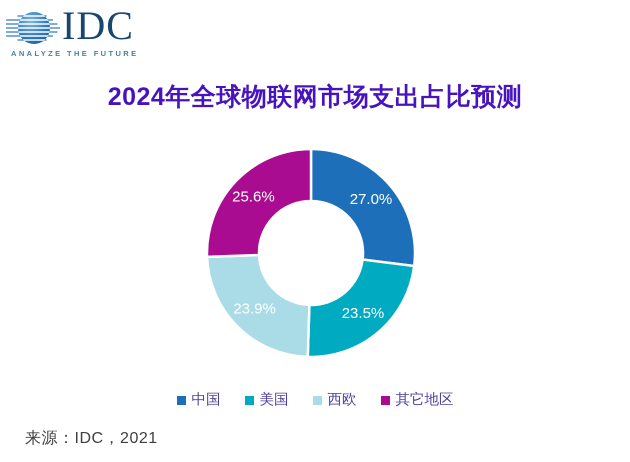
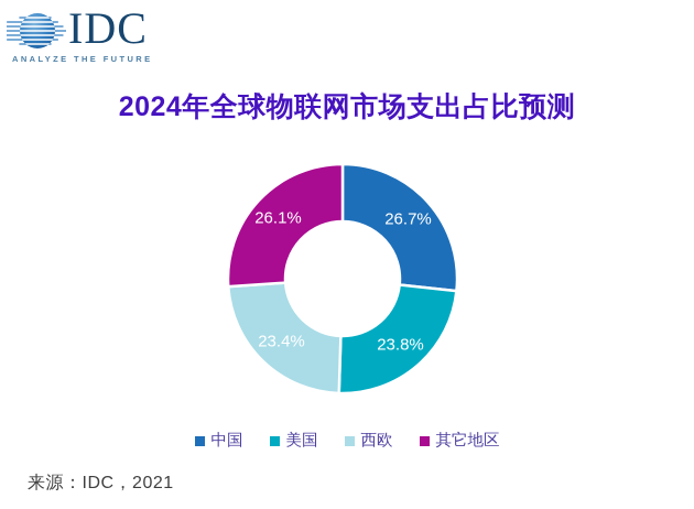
中国: 27.0% -> 26.7%
美国: 23.5% -> 23.8%
西欧: 23.9% -> 23.4%
其它地区: 25.6% -> 26.1%
